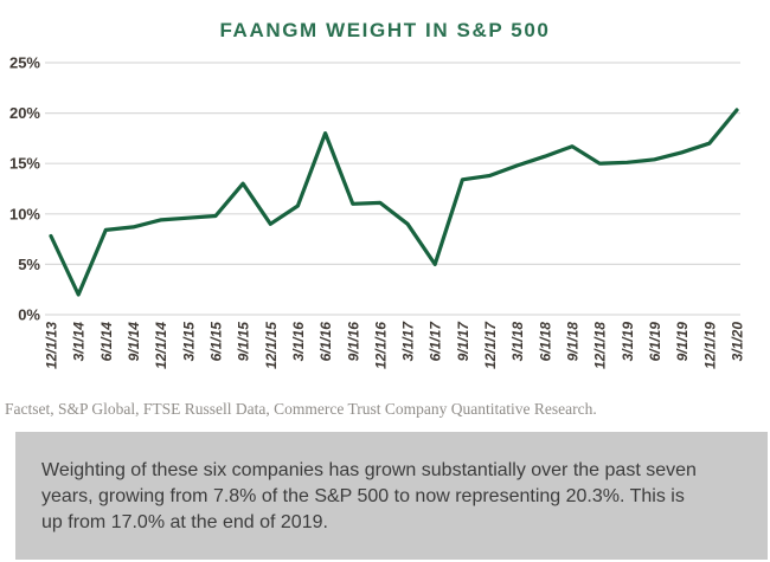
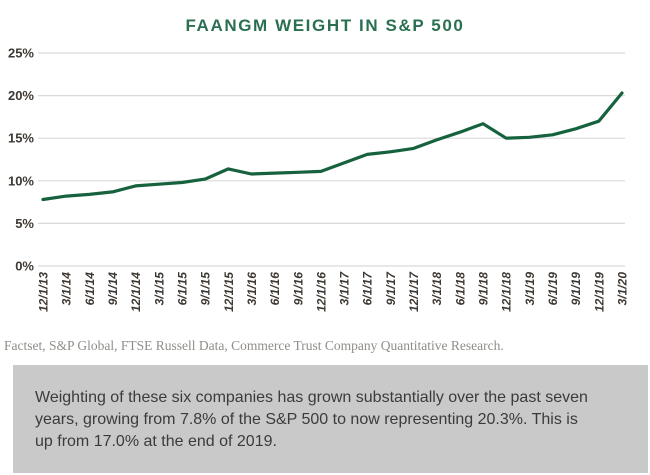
3/1/14: 2% -> 8%
9/1/15: 13% -> 10%
12/1/15: 9% -> 11%
6/1/16: 18% -> 11%
3/1/17: 9% -> 12%
6/1/17: 5% -> 13%
